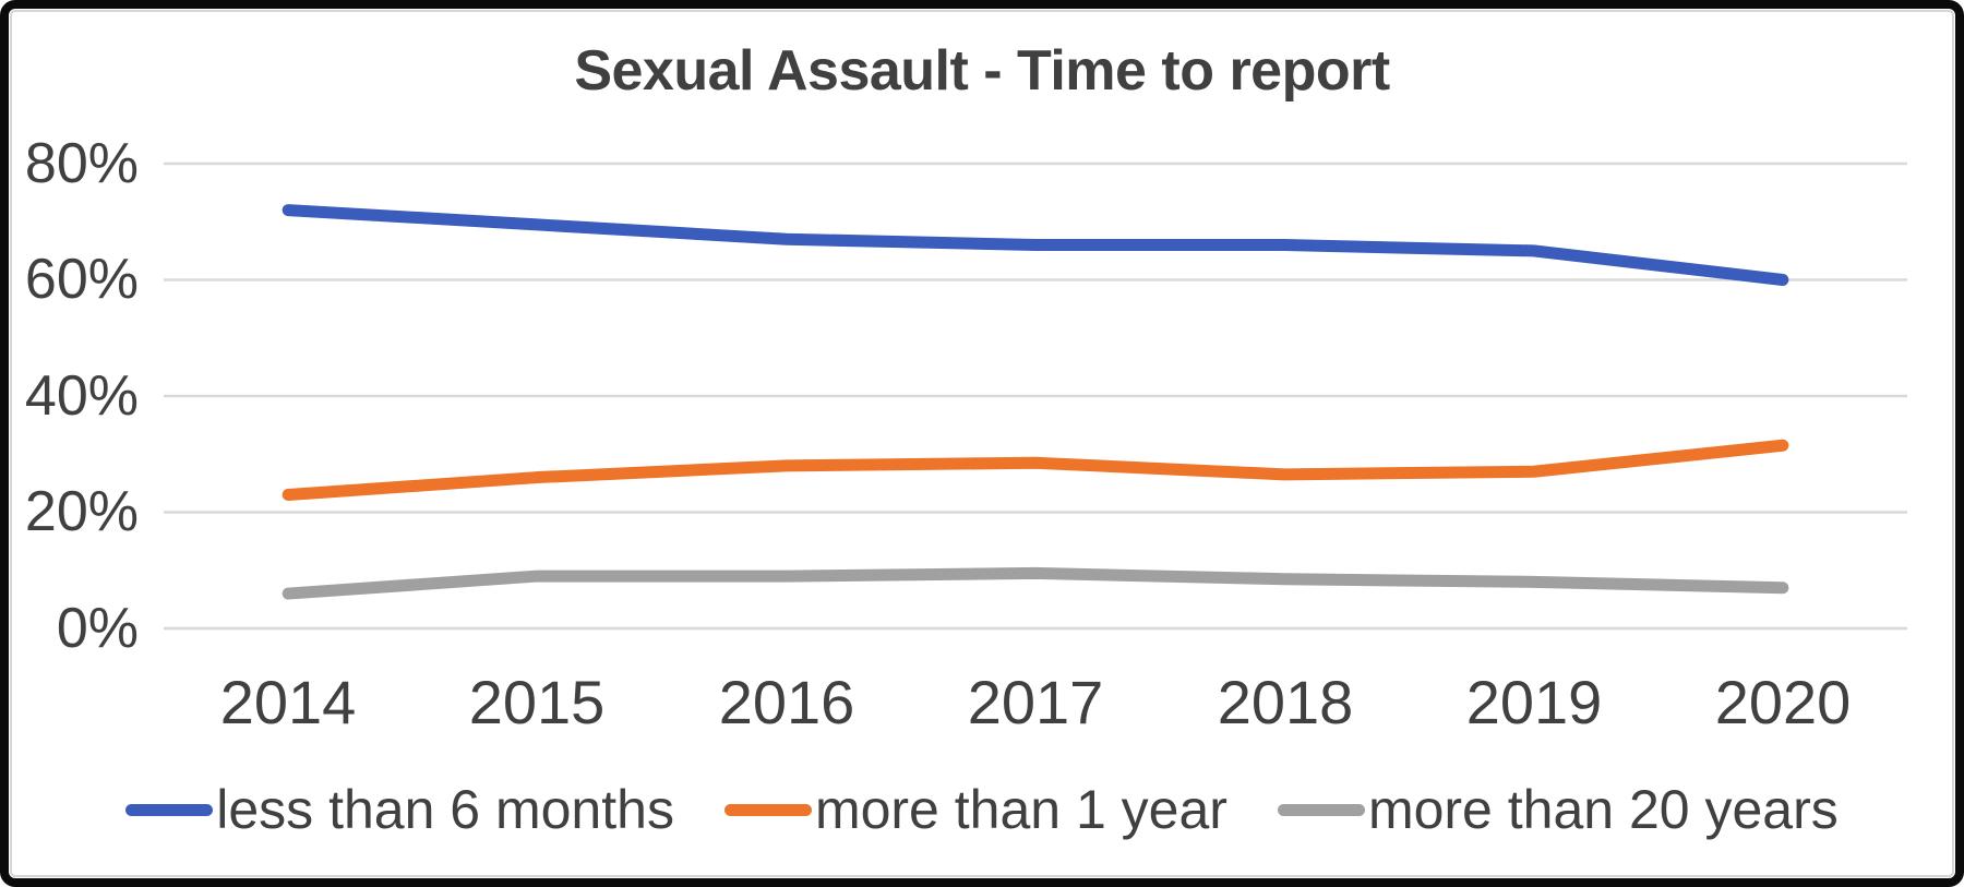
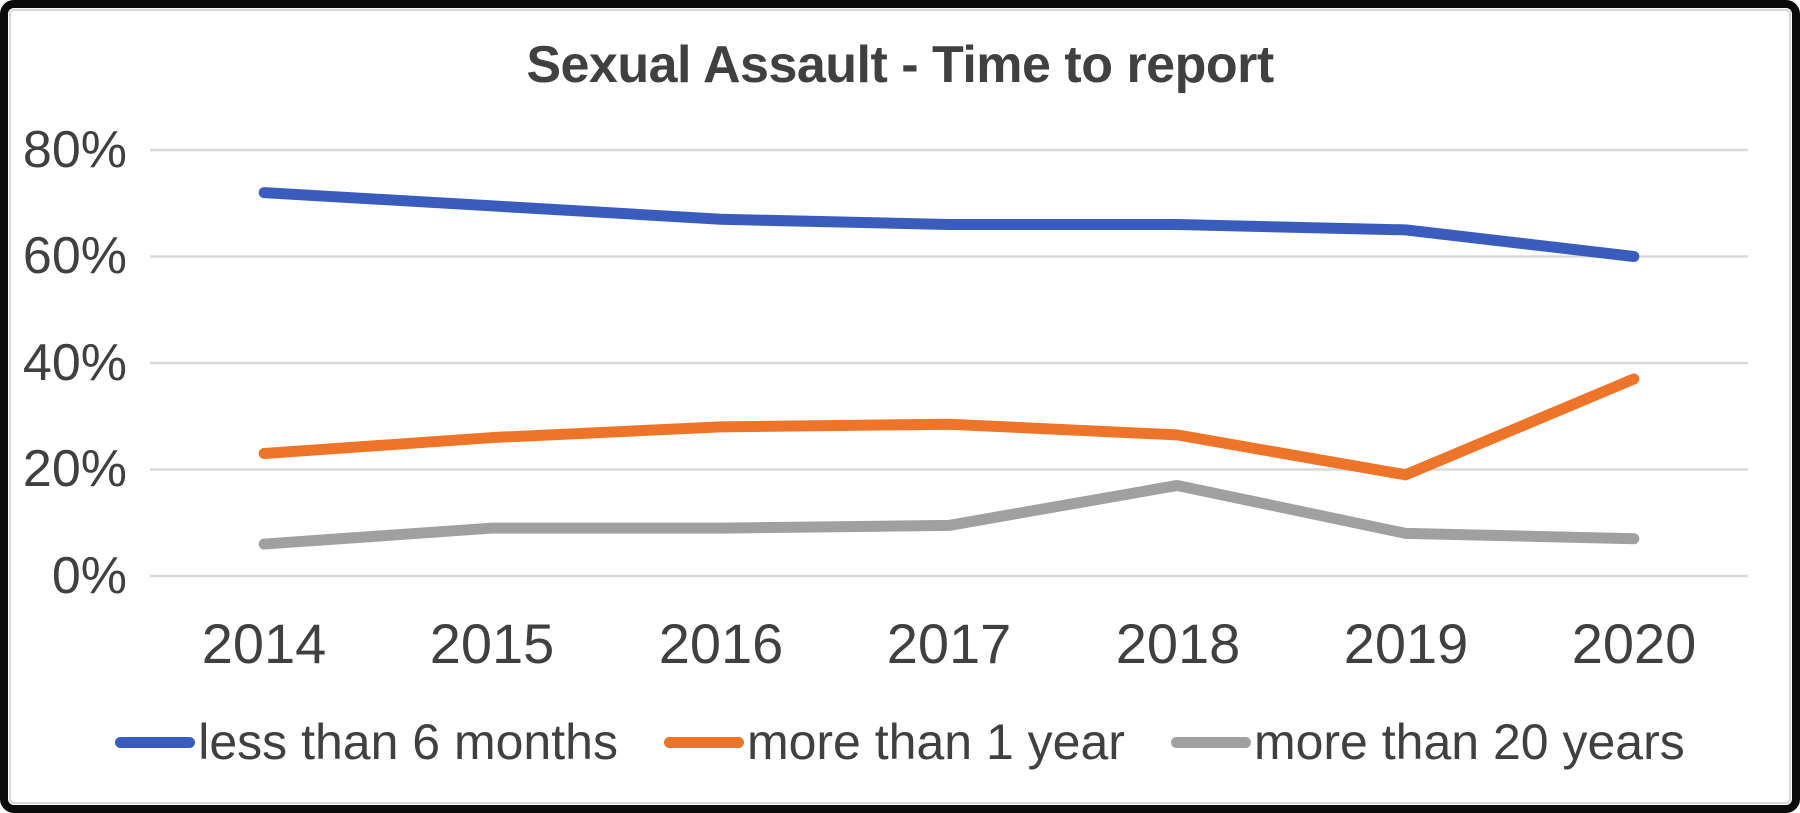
more than 20 years/2018: 8% -> 17%
more than 1 year/2019: 27% -> 19%
more than 1 year/2020: 32% -> 37%
